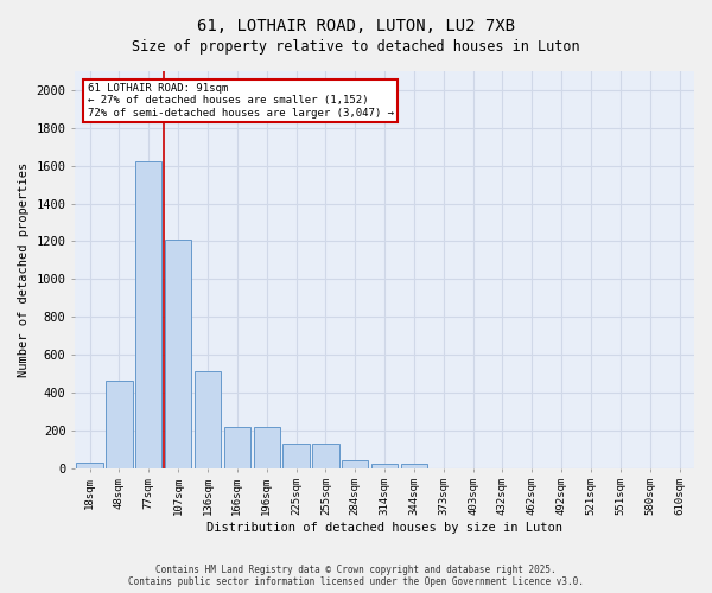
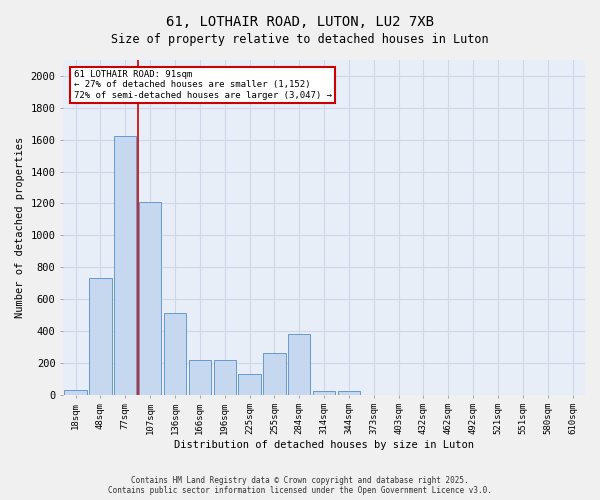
48sqm: 460 -> 730
255sqm: 130 -> 260
284sqm: 40 -> 380
